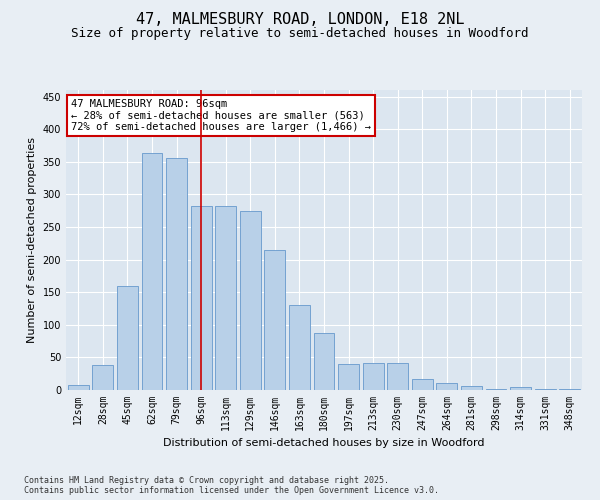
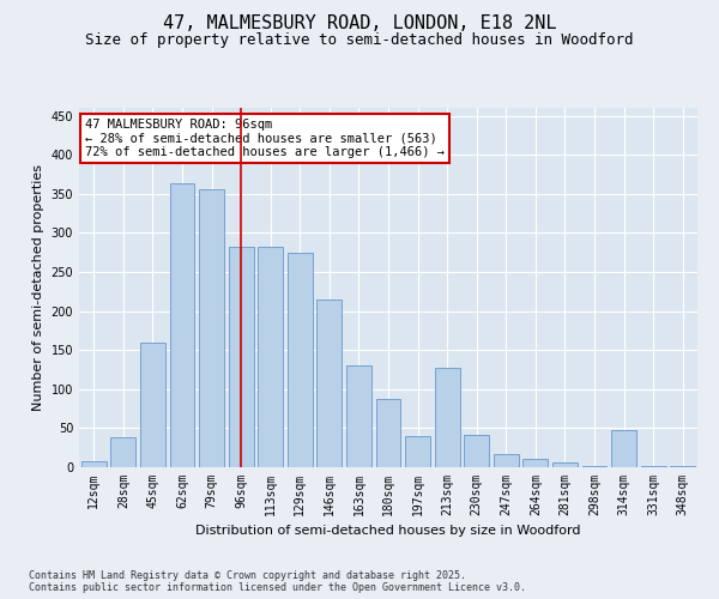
213sqm: 42 -> 128
314sqm: 4 -> 48
